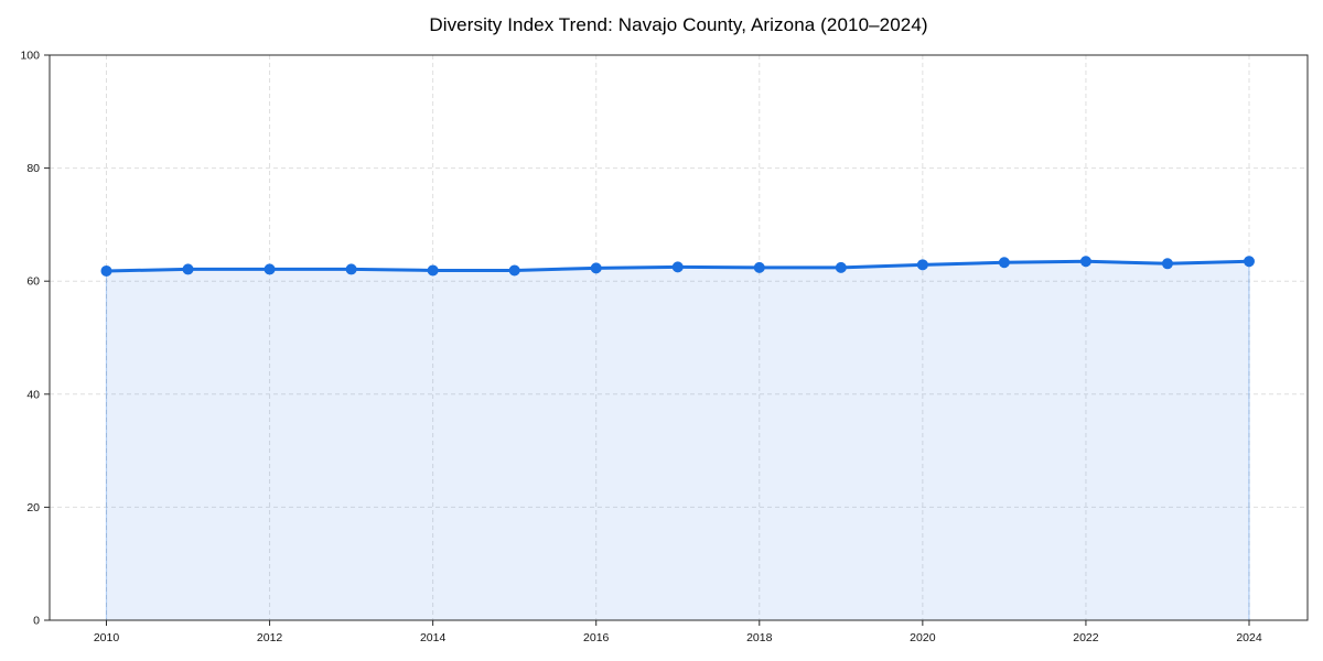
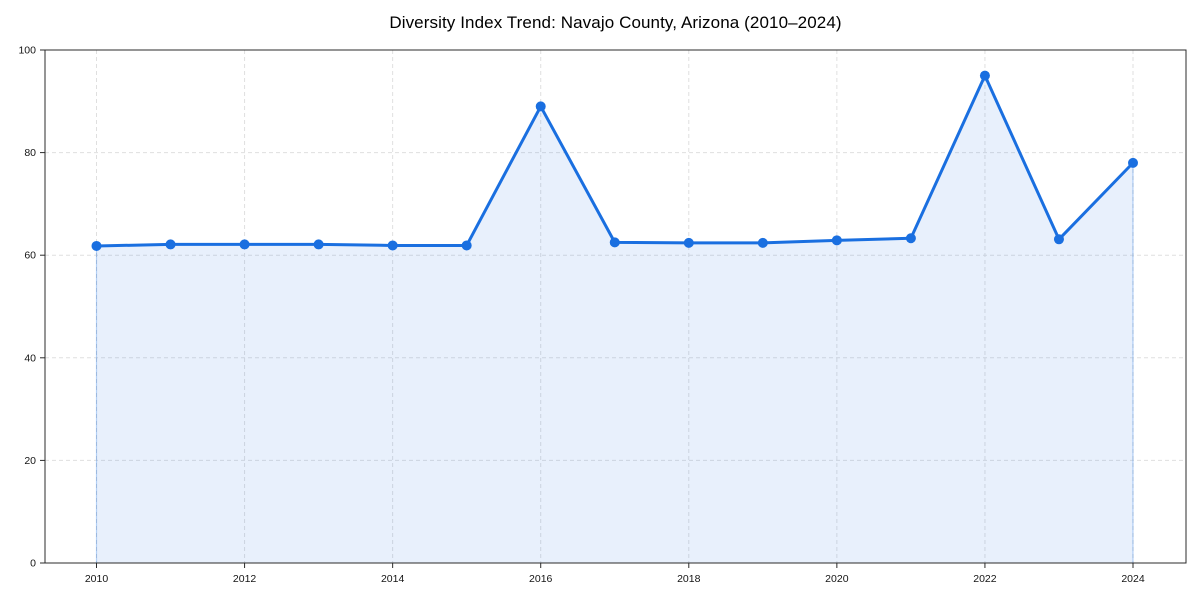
2016: 62 -> 89
2022: 64 -> 95
2024: 64 -> 78
